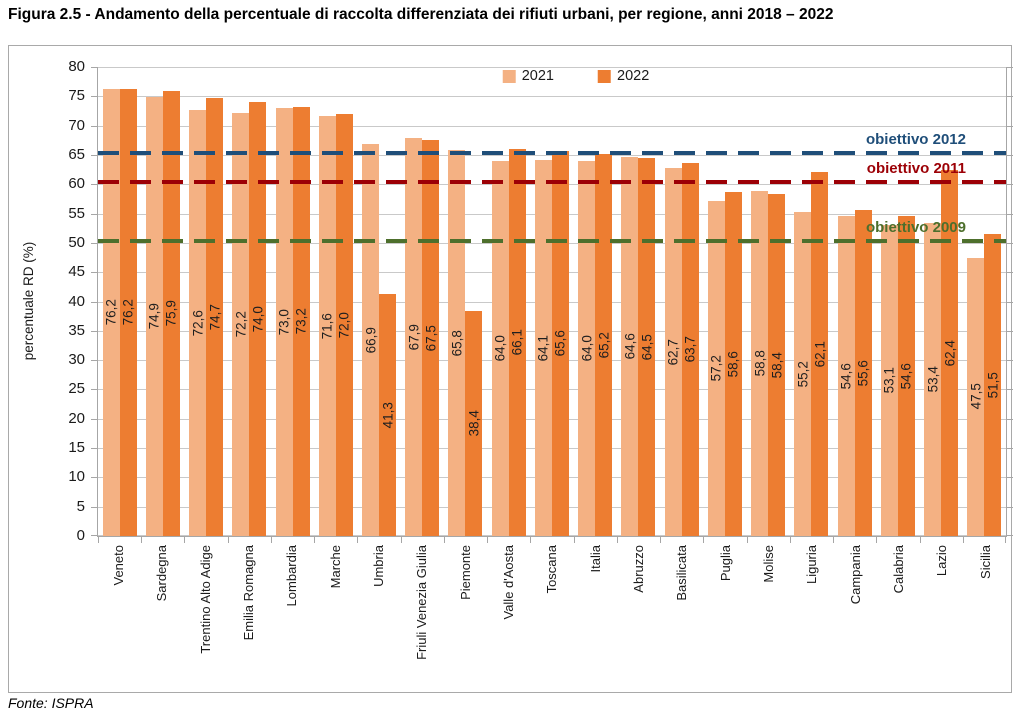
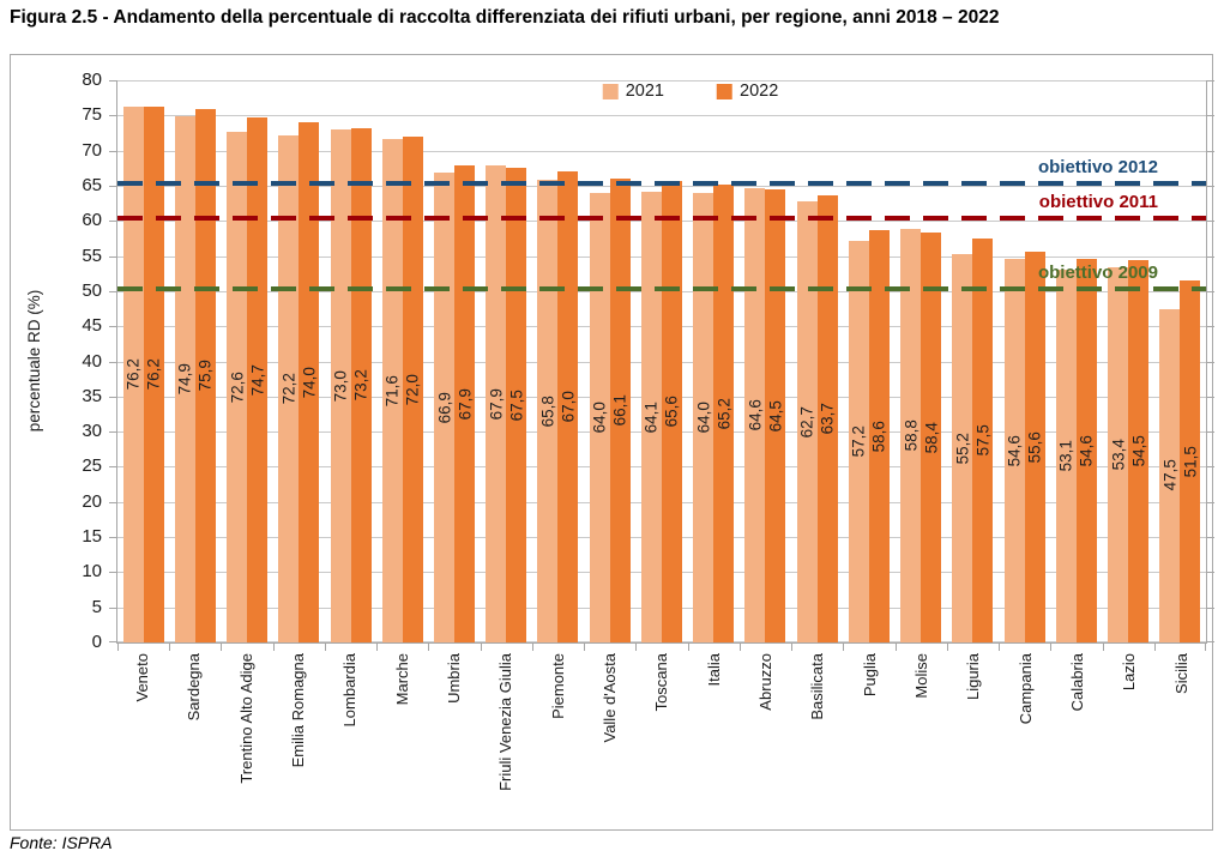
2022/Umbria: 41,3 -> 67,9
2022/Piemonte: 38,4 -> 67,0
2022/Liguria: 62,1 -> 57,5
2022/Lazio: 62,4 -> 54,5
